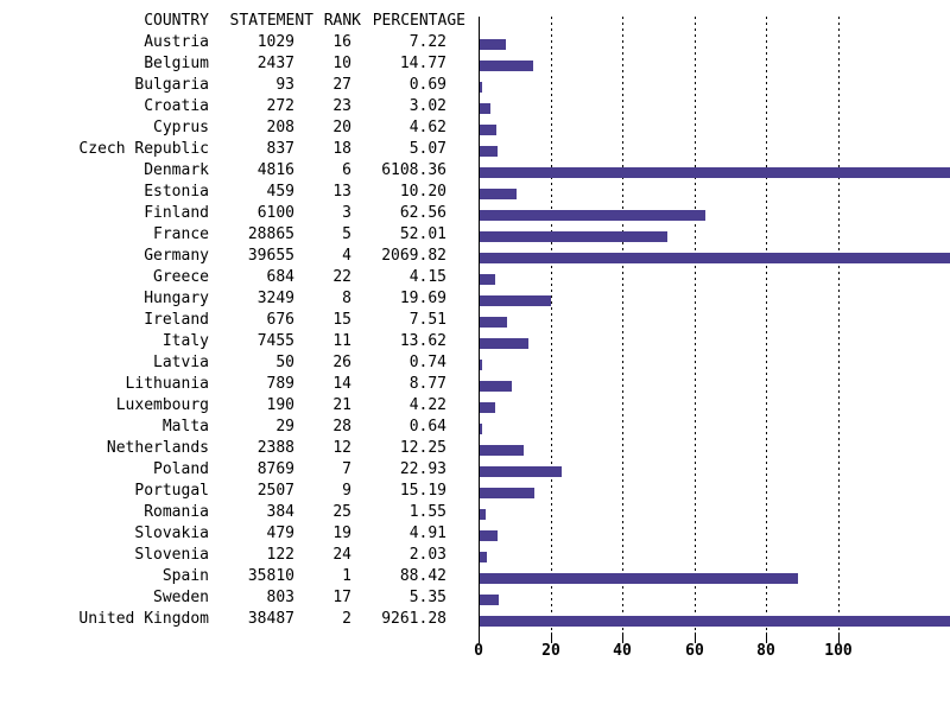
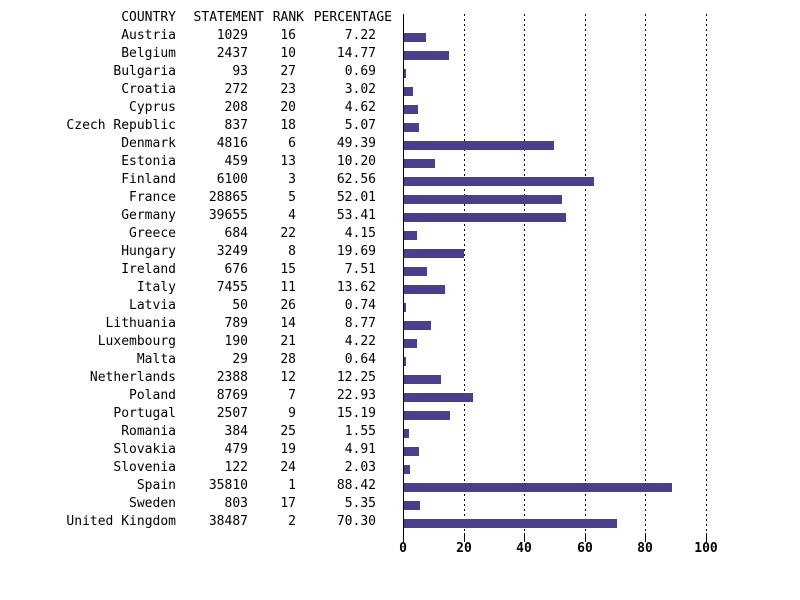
PERCENTAGE/Denmark: 6108.36 -> 49.39
PERCENTAGE/Germany: 2069.82 -> 53.41
PERCENTAGE/United Kingdom: 9261.28 -> 70.30
